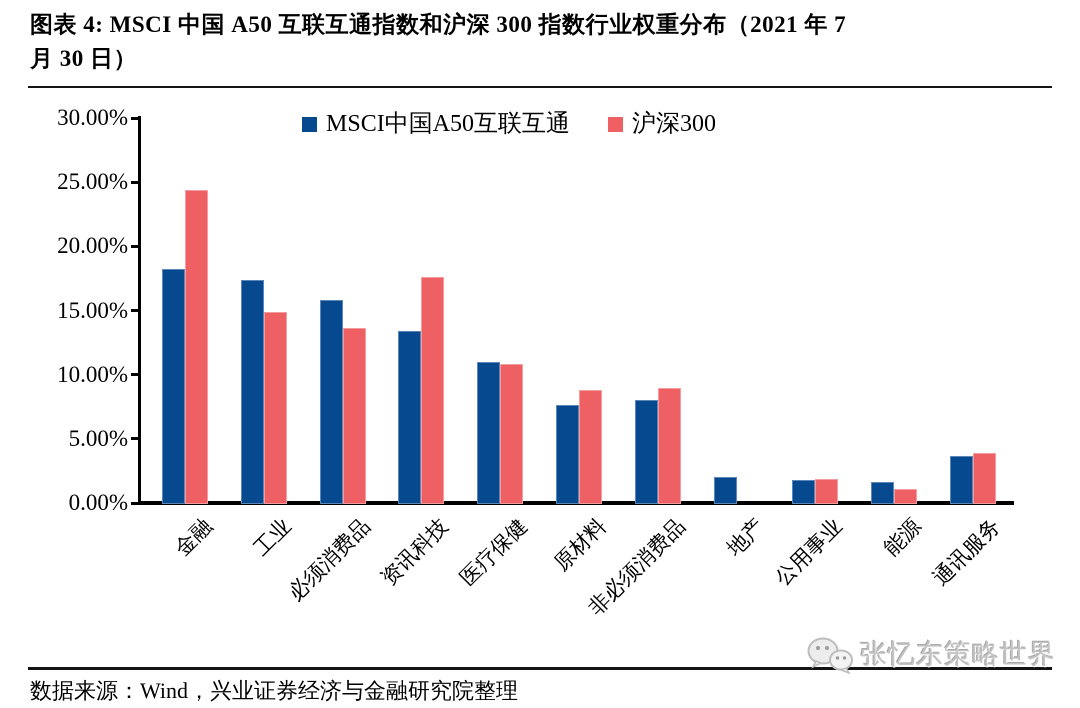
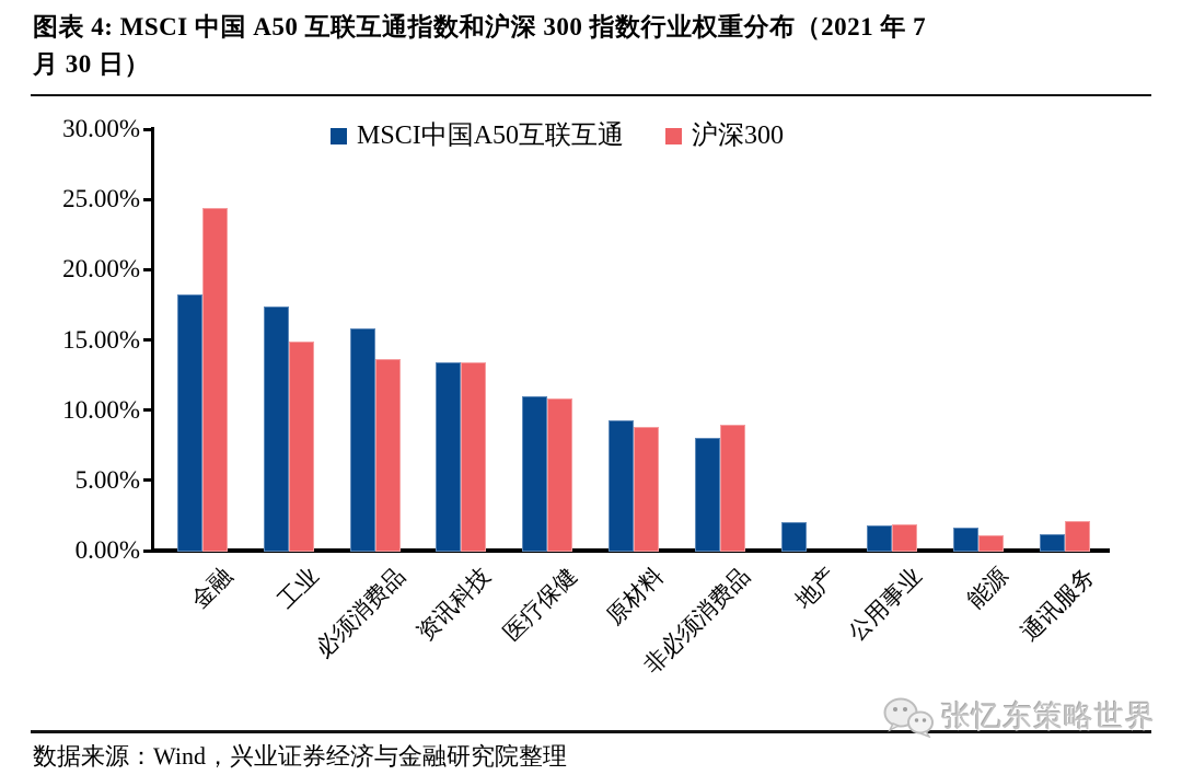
沪深300/资讯科技: 17.6% -> 13.4%
MSCI中国A50互联互通/原材料: 7.6% -> 9.3%
MSCI中国A50互联互通/通讯服务: 3.7% -> 1.2%
沪深300/通讯服务: 3.9% -> 2.1%
